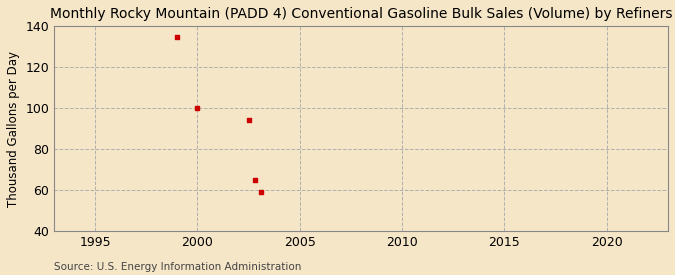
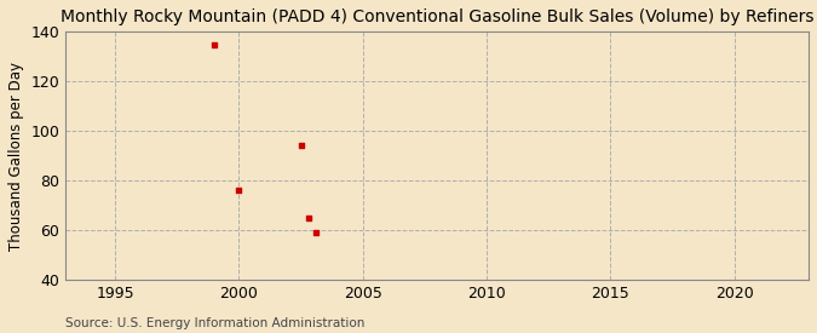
2000: 100 -> 76
